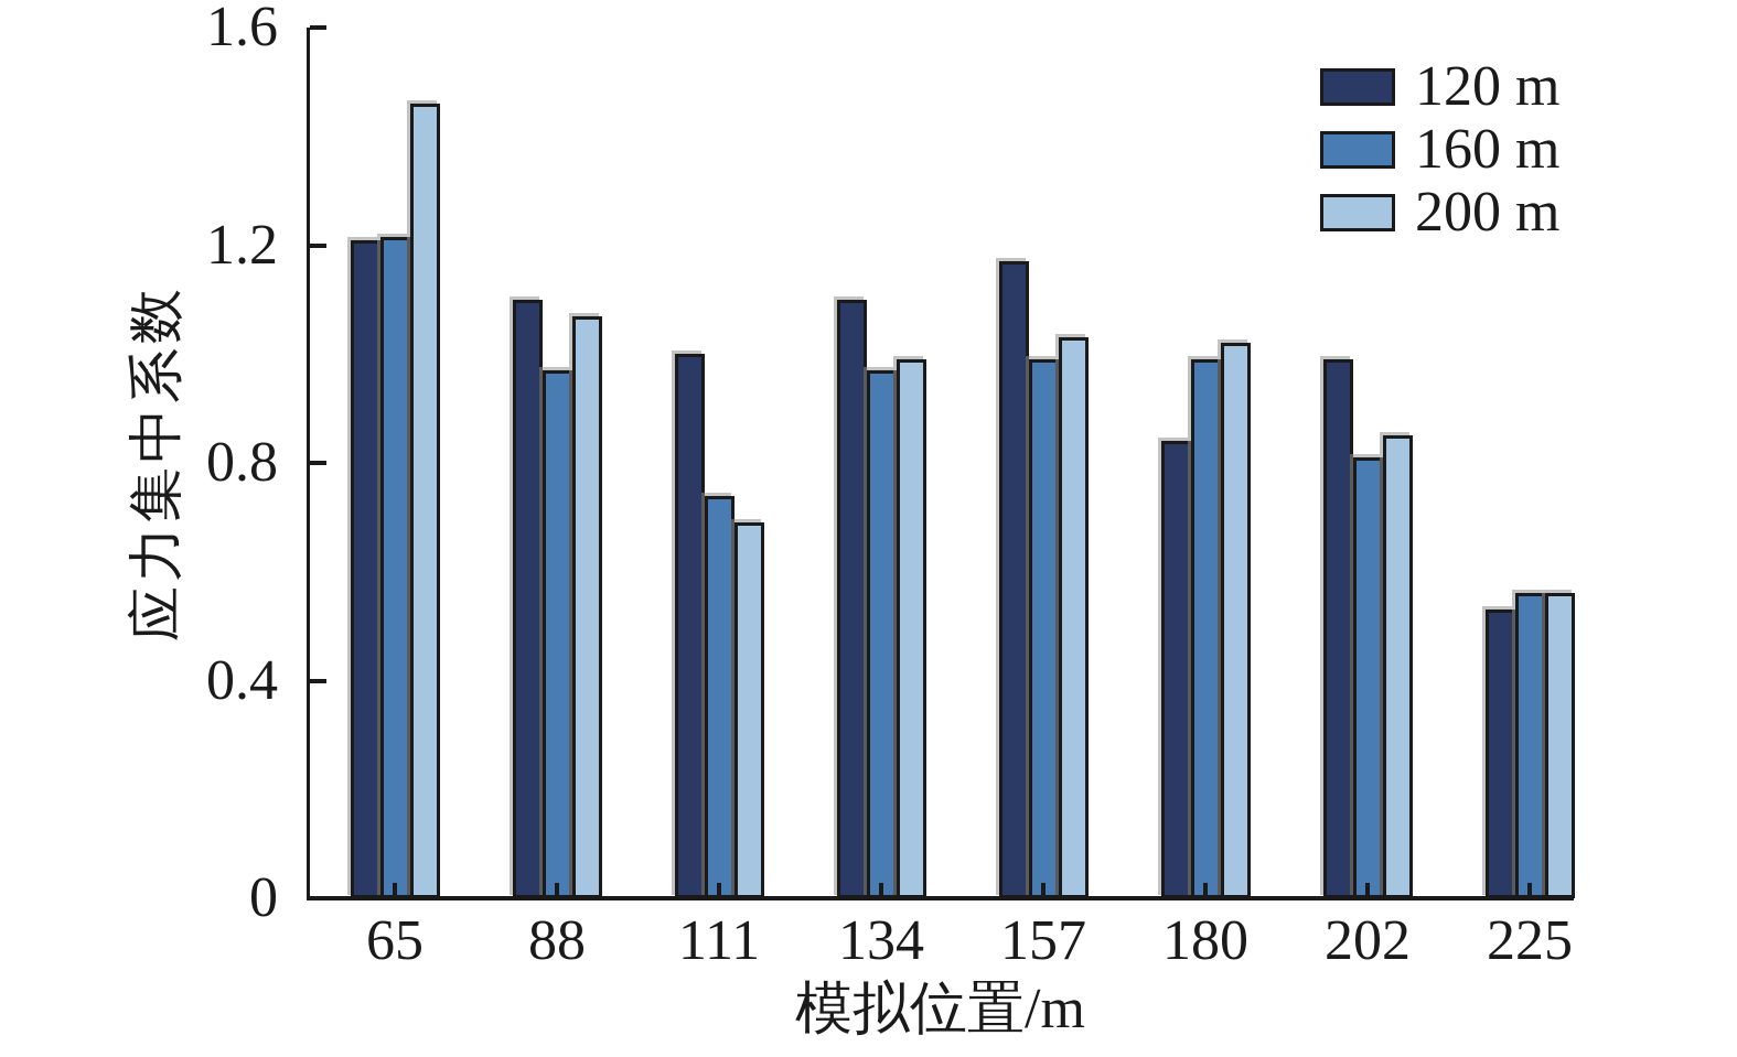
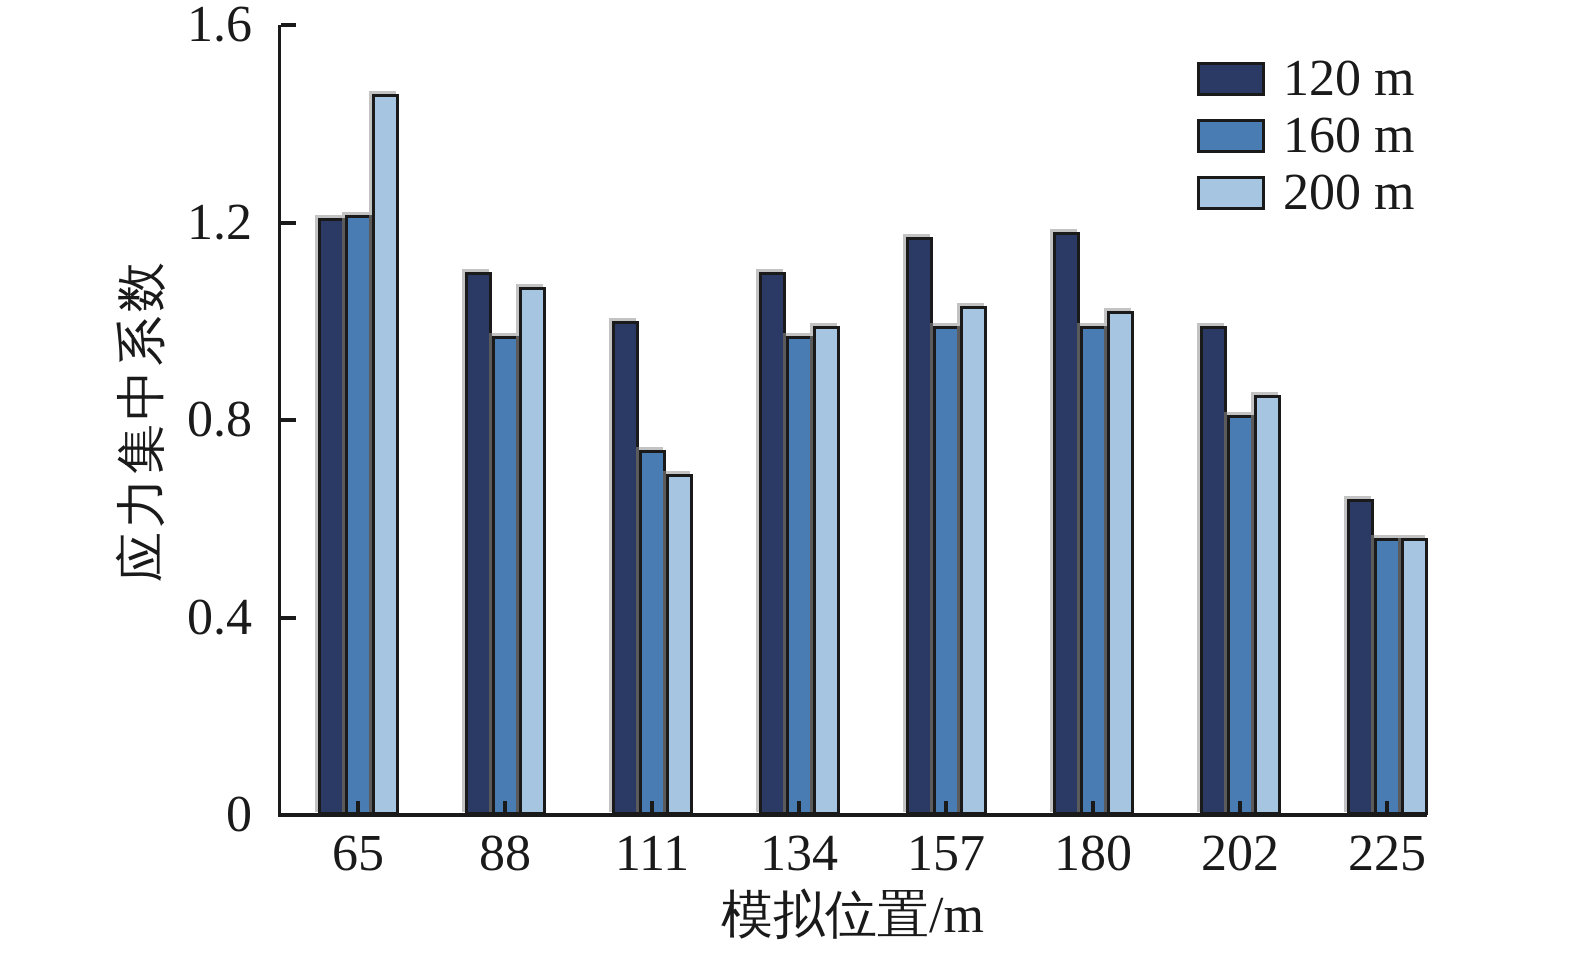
120 m/180: 0.84 -> 1.18
120 m/225: 0.53 -> 0.64
